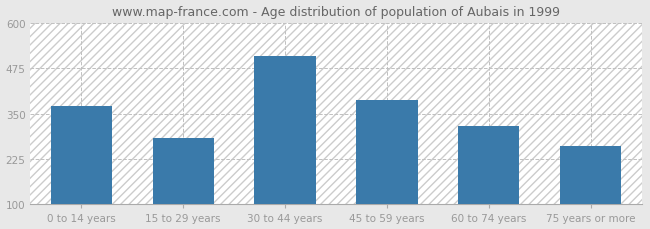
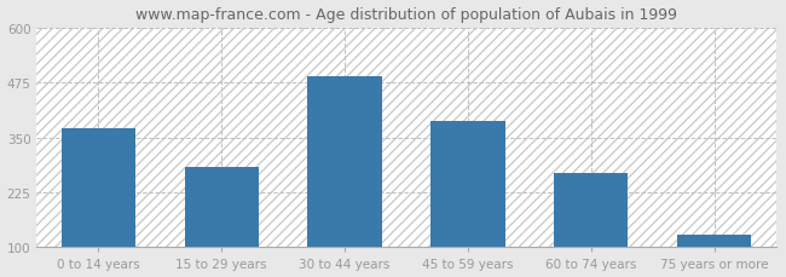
30 to 44 years: 510 -> 490
60 to 74 years: 315 -> 270
75 years or more: 260 -> 128
